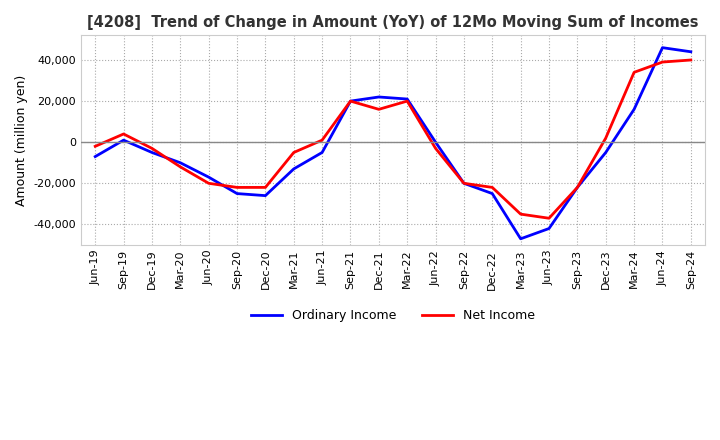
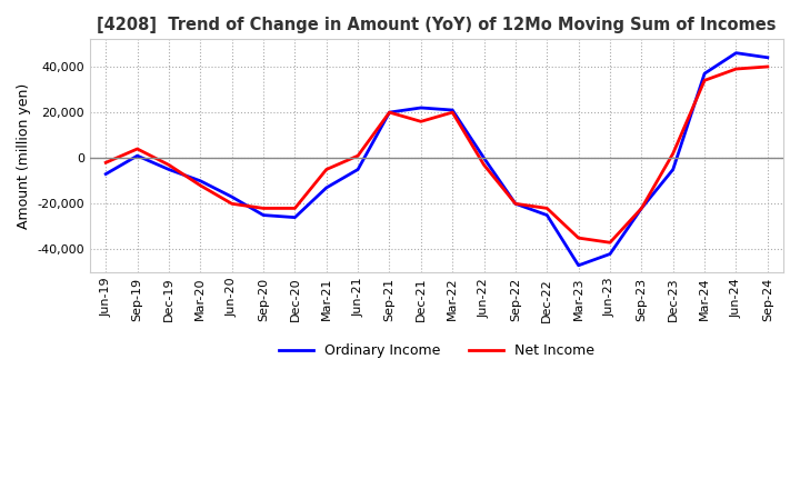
Ordinary Income/Mar-24: 16,000 -> 37,000
